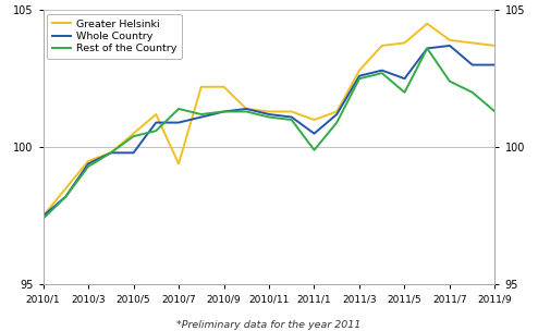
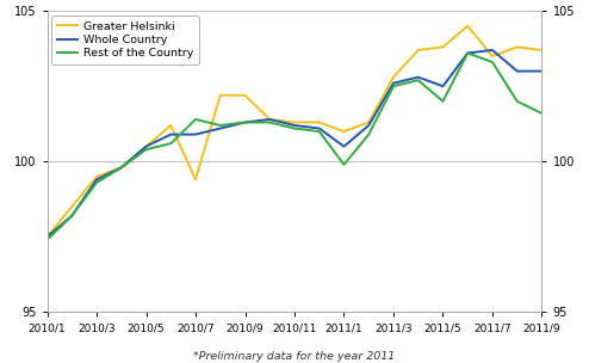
Whole Country/2010/5: 99.8 -> 100.5
Greater Helsinki/2011/7: 103.9 -> 103.5
Rest of the Country/2011/7: 102.4 -> 103.3
Rest of the Country/2011/9: 101.3 -> 101.6
